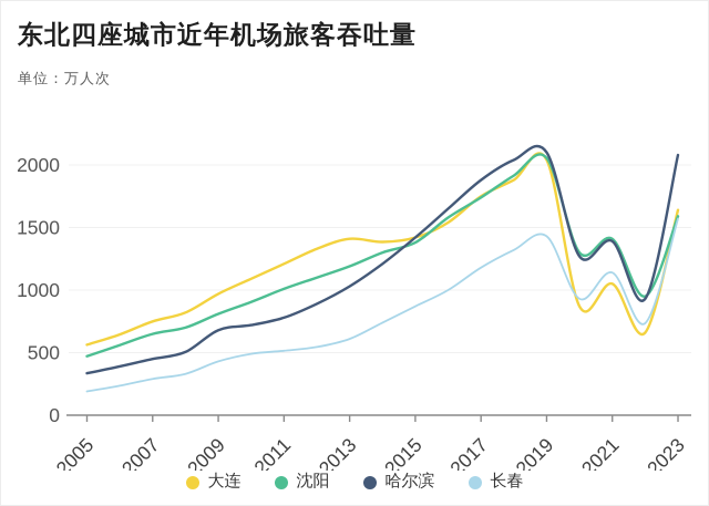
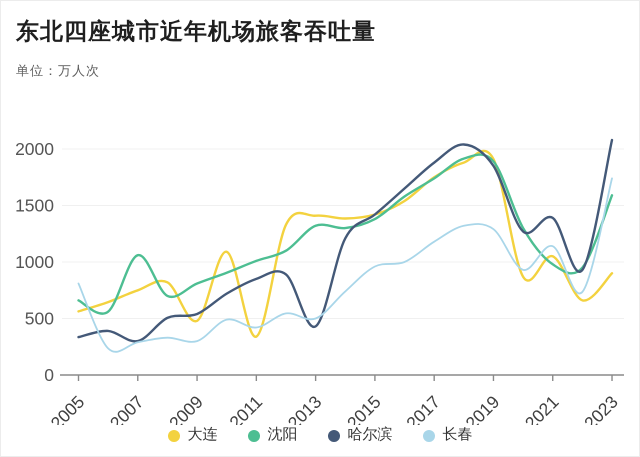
沈阳/2005: 470 -> 660
长春/2005: 190 -> 810
沈阳/2007: 650 -> 1060
哈尔滨/2007: 450 -> 300
大连/2009: 970 -> 480
哈尔滨/2009: 680 -> 540
长春/2009: 430 -> 300
大连/2011: 1210 -> 340
哈尔滨/2011: 780 -> 850
长春/2011: 520 -> 420
沈阳/2013: 1190 -> 1320
哈尔滨/2013: 1030 -> 430
长春/2013: 610 -> 500
长春/2015: 870 -> 960
大连/2019: 2040 -> 1910
沈阳/2019: 2060 -> 1890
哈尔滨/2019: 2100 -> 1850
长春/2019: 1430 -> 1290
沈阳/2021: 1410 -> 980
大连/2023: 1640 -> 900
长春/2023: 1570 -> 1740
